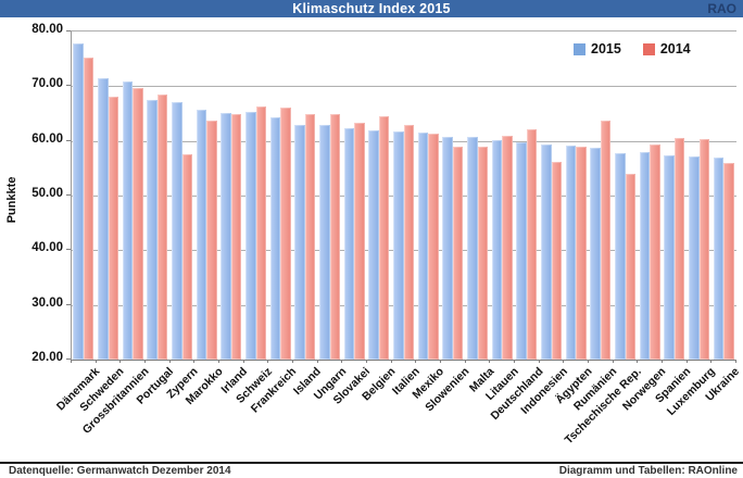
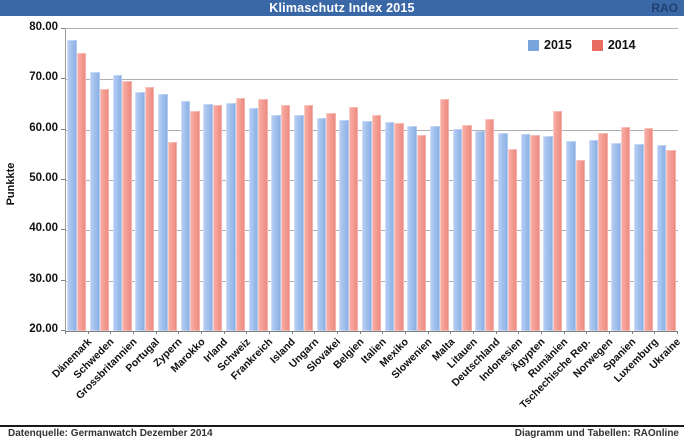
2014/Malta: 59 -> 66
